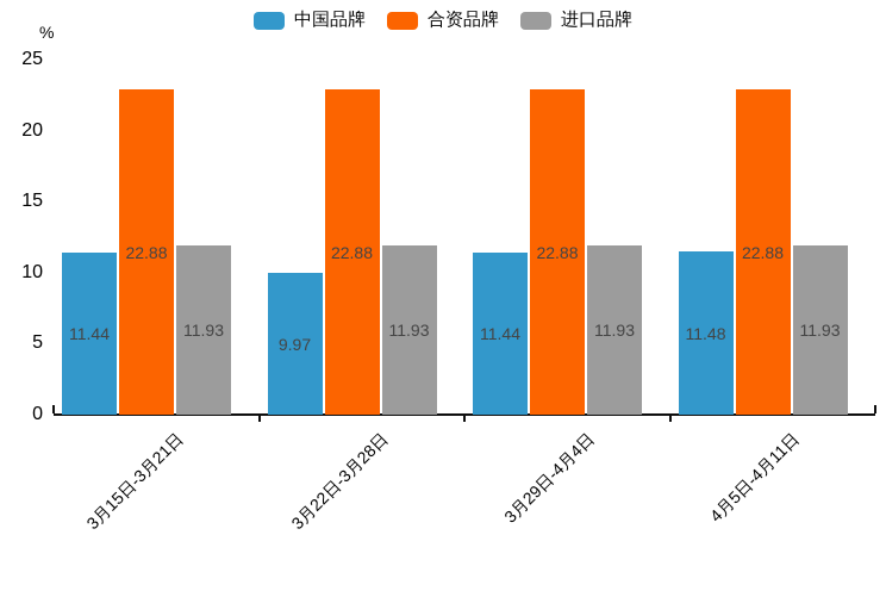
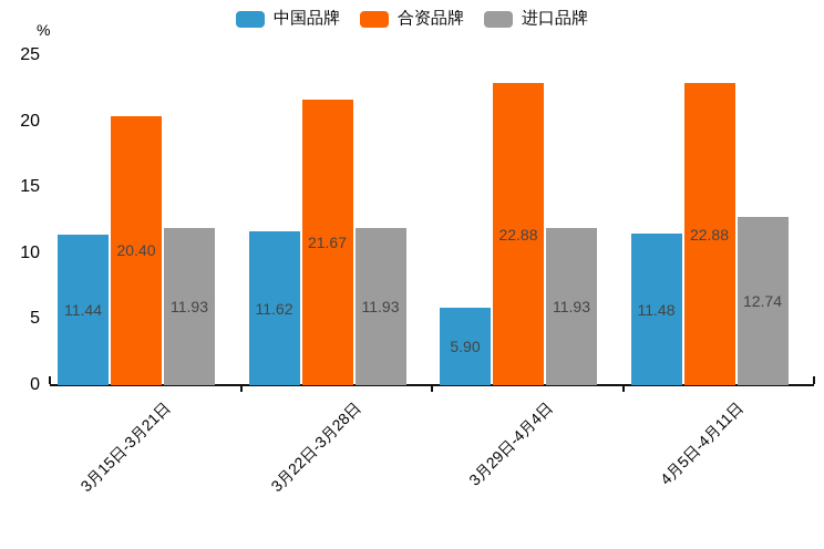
合资品牌/3月15日-3月21日: 22.88 -> 20.40
中国品牌/3月22日-3月28日: 9.97 -> 11.62
合资品牌/3月22日-3月28日: 22.88 -> 21.67
中国品牌/3月29日-4月4日: 11.44 -> 5.90
进口品牌/4月5日-4月11日: 11.93 -> 12.74
